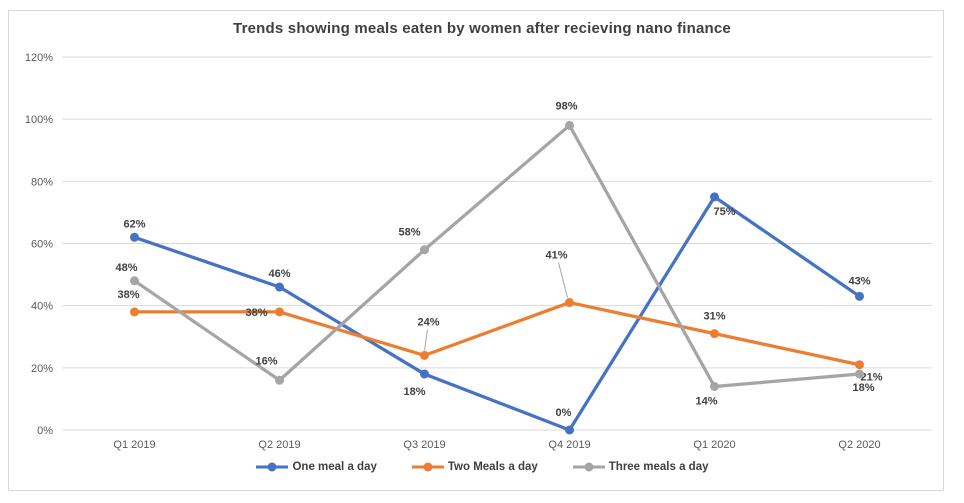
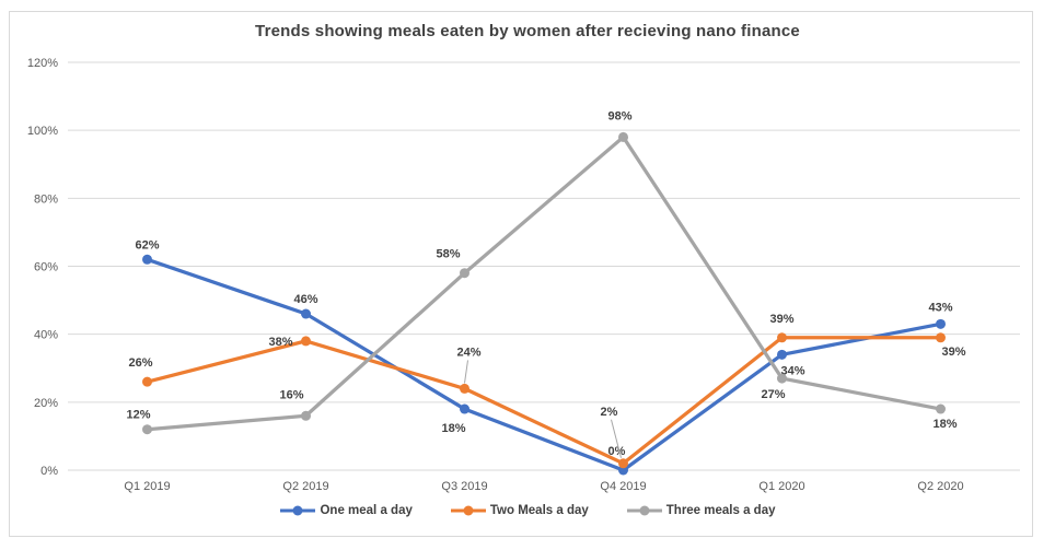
Two Meals a day/Q1 2019: 38% -> 26%
Three meals a day/Q1 2019: 48% -> 12%
Two Meals a day/Q4 2019: 41% -> 2%
One meal a day/Q1 2020: 75% -> 34%
Two Meals a day/Q1 2020: 31% -> 39%
Three meals a day/Q1 2020: 14% -> 27%
Two Meals a day/Q2 2020: 21% -> 39%
